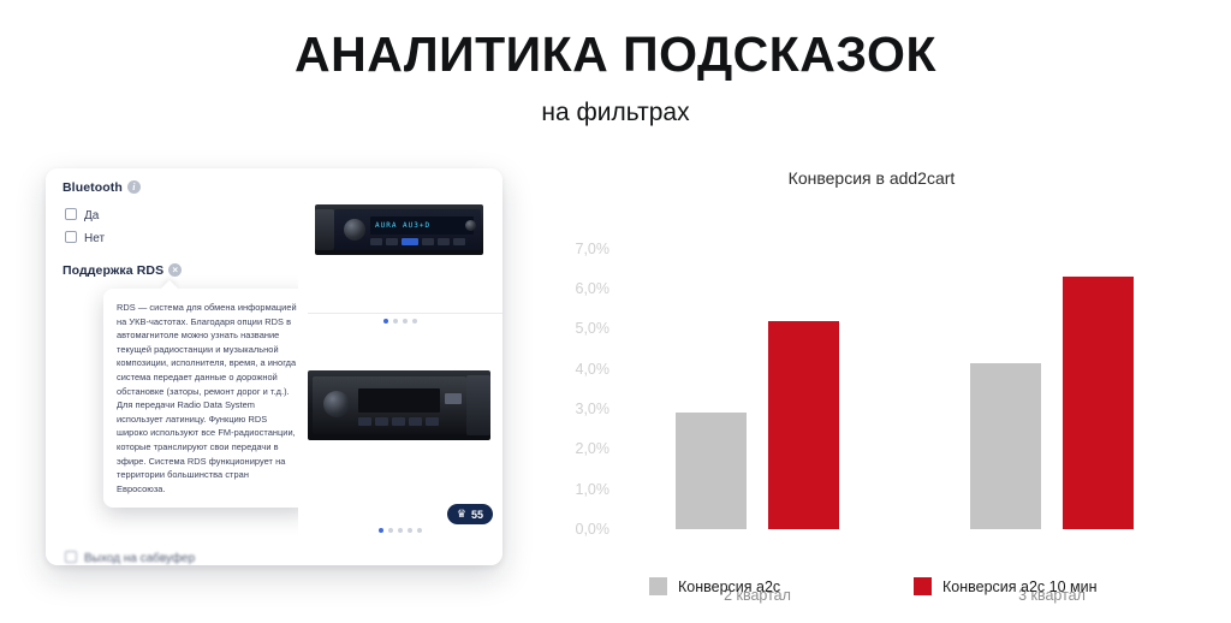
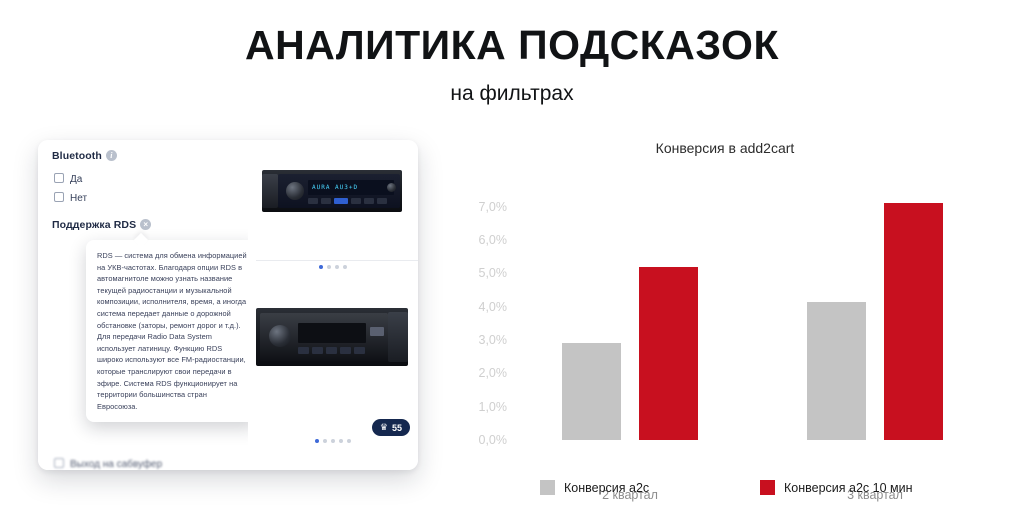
Конверсия a2c 10 мин/3 квартал: 6,3% -> 7,1%
